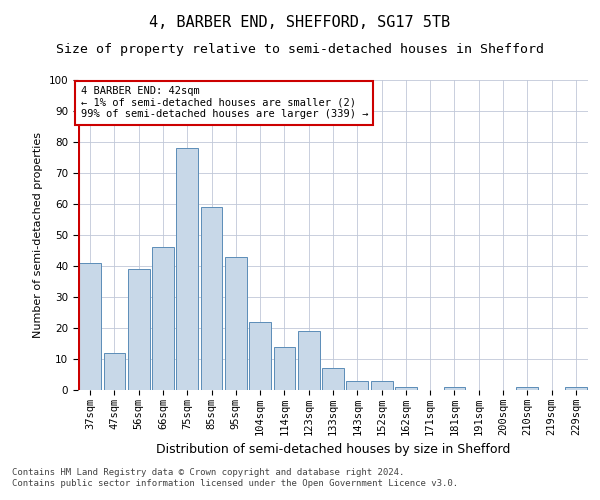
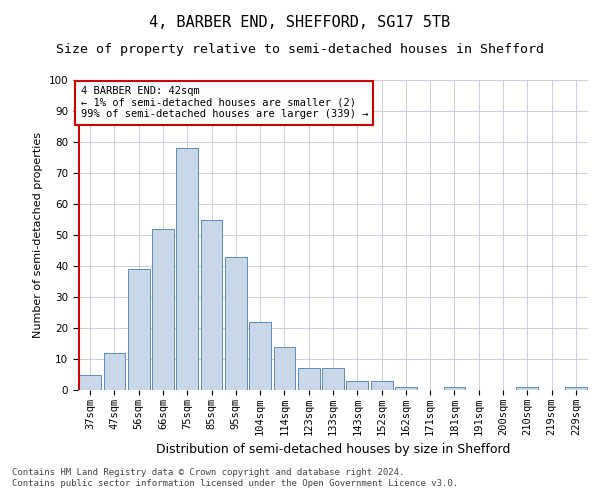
37sqm: 41 -> 5
66sqm: 46 -> 52
85sqm: 59 -> 55
123sqm: 19 -> 7
